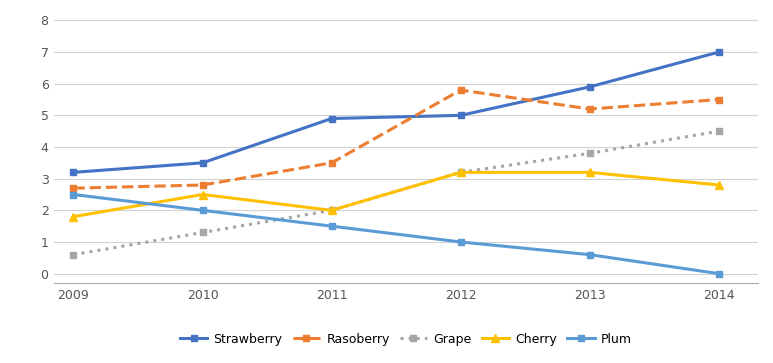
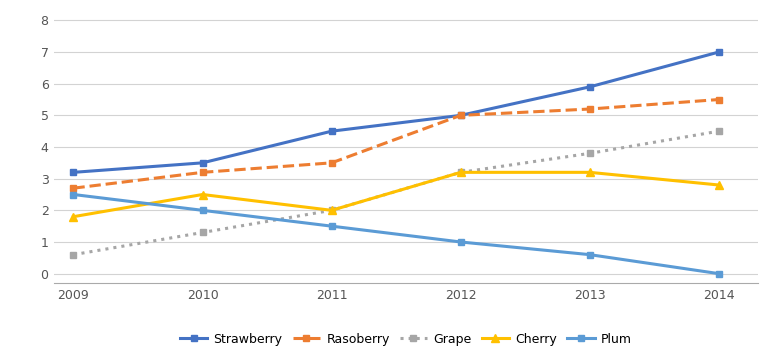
Rasoberry/2010: 2.8 -> 3.2
Strawberry/2011: 4.9 -> 4.5
Rasoberry/2012: 5.8 -> 5.0
